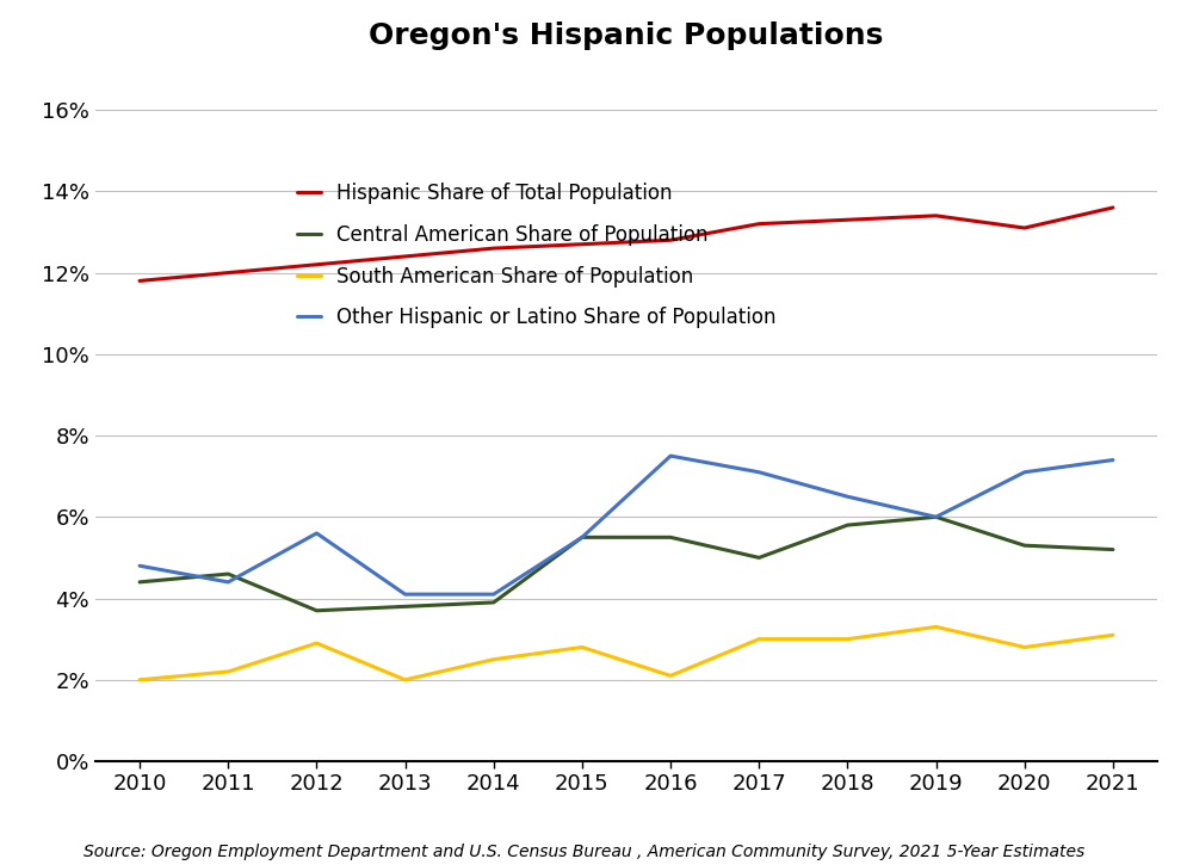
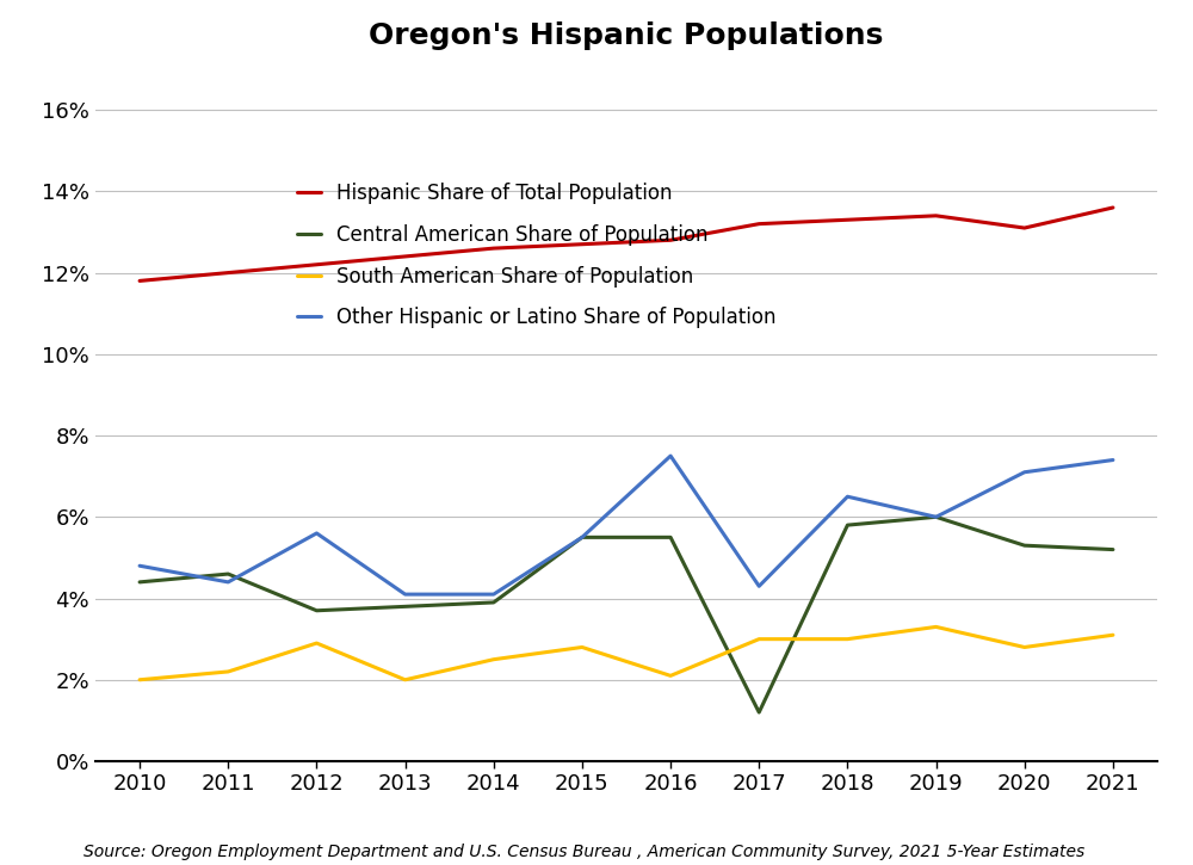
Central American Share of Population/2017: 5.0% -> 1.2%
Other Hispanic or Latino Share of Population/2017: 7.1% -> 4.3%
